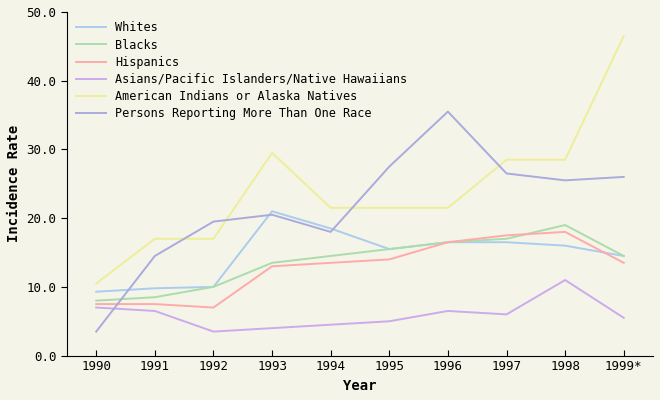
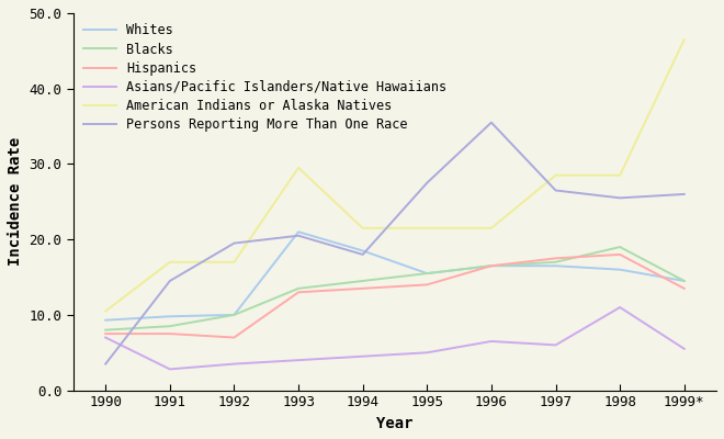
Asians/Pacific Islanders/Native Hawaiians/1991: 6.5 -> 2.8
